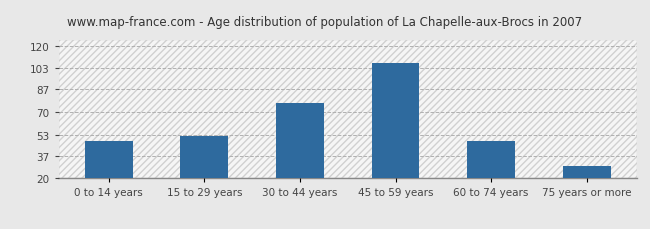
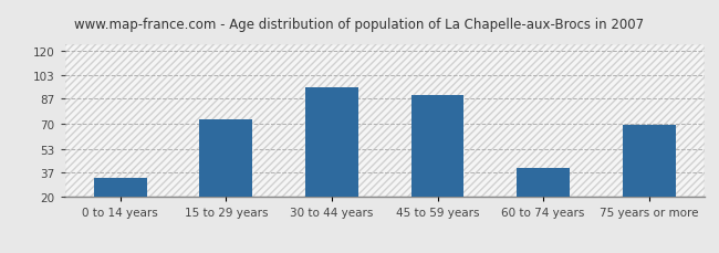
0 to 14 years: 48 -> 33
15 to 29 years: 52 -> 73
30 to 44 years: 77 -> 95
45 to 59 years: 107 -> 90
60 to 74 years: 48 -> 40
75 years or more: 29 -> 69
